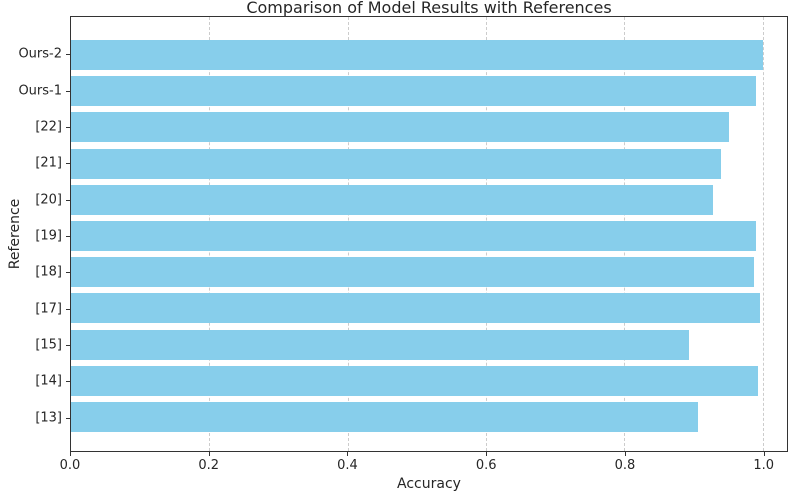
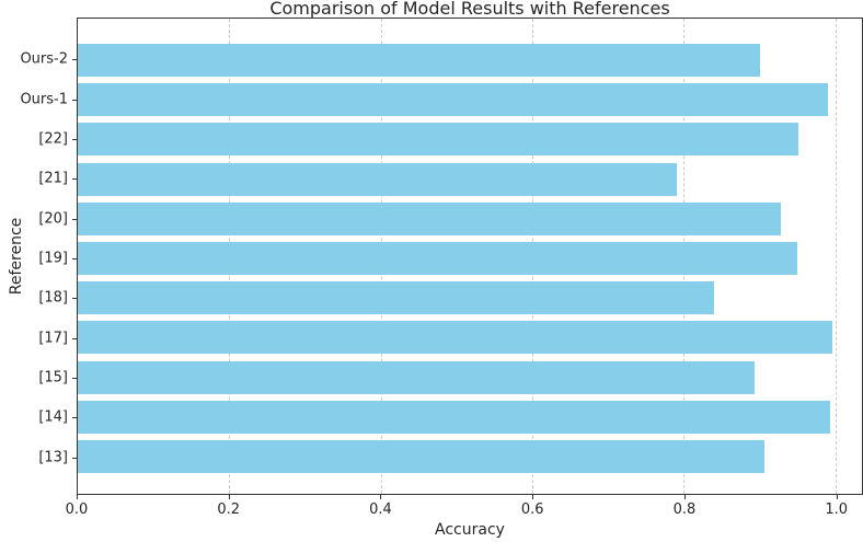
Ours-2: 1.00 -> 0.90
[21]: 0.94 -> 0.79
[19]: 0.99 -> 0.95
[18]: 0.99 -> 0.84
